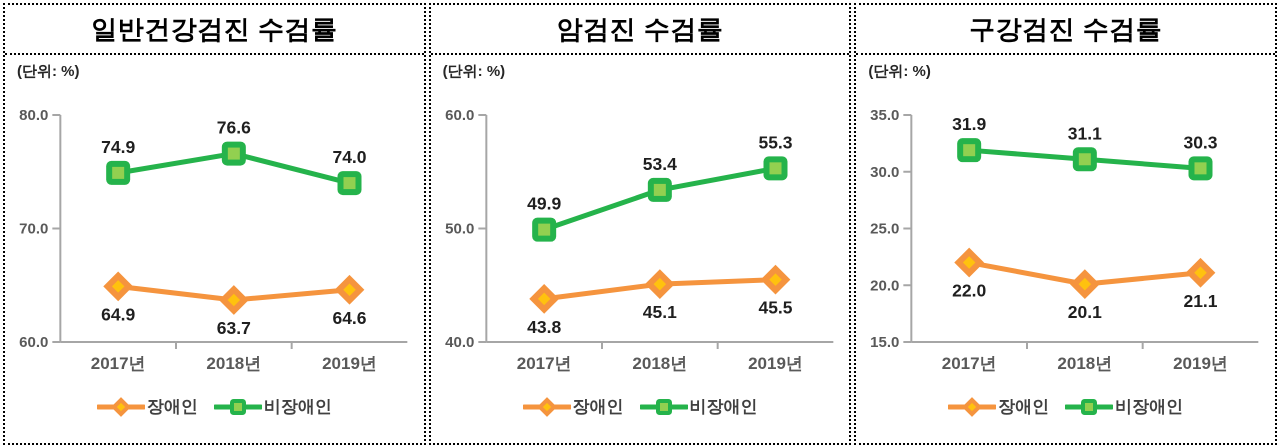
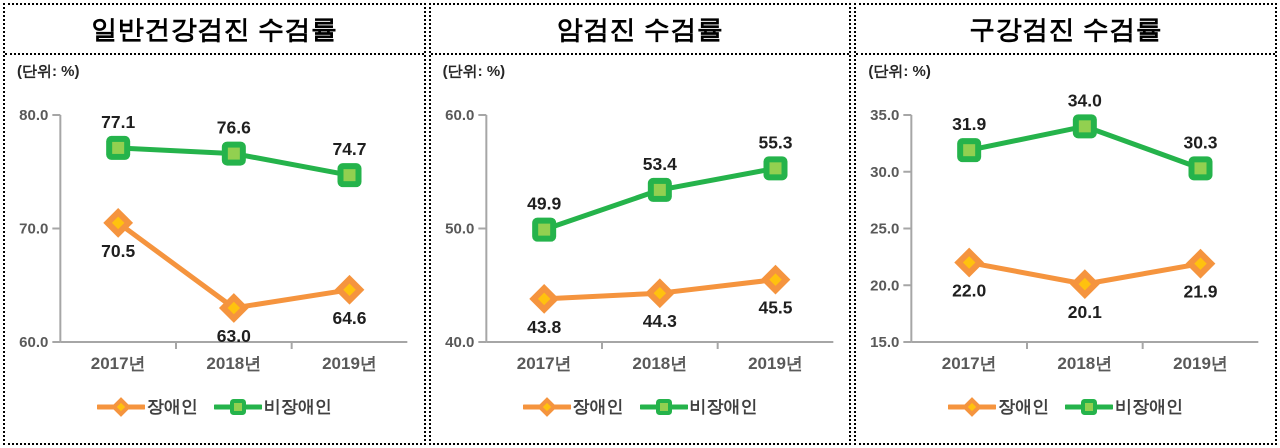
일반건강검진 수검률/장애인/2017년: 64.9 -> 70.5
일반건강검진 수검률/비장애인/2017년: 74.9 -> 77.1
일반건강검진 수검률/장애인/2018년: 63.7 -> 63.0
일반건강검진 수검률/비장애인/2019년: 74.0 -> 74.7
암검진 수검률/장애인/2018년: 45.1 -> 44.3
구강검진 수검률/비장애인/2018년: 31.1 -> 34.0
구강검진 수검률/장애인/2019년: 21.1 -> 21.9
